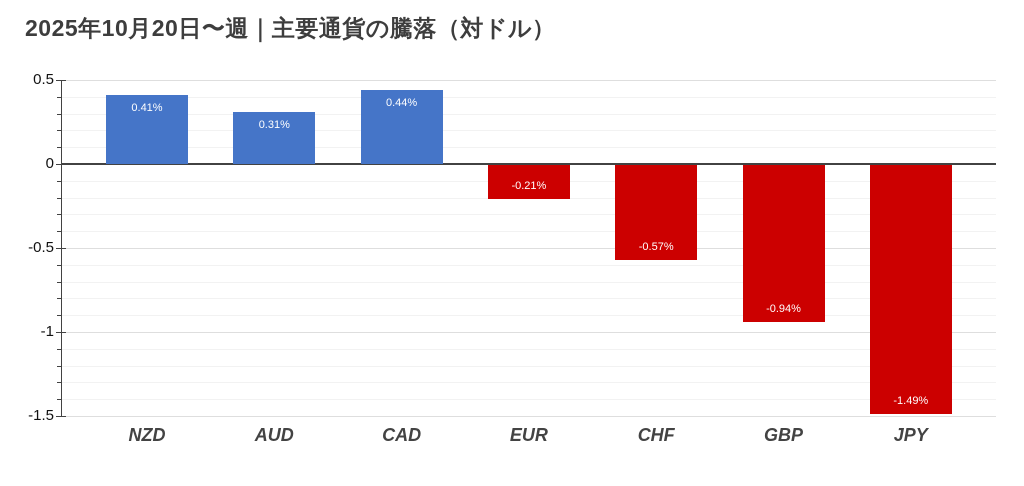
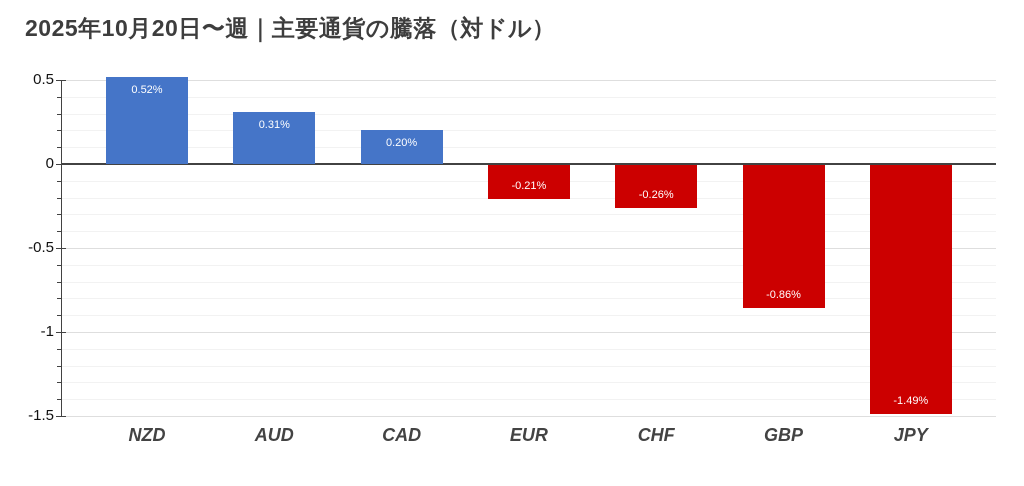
NZD: 0.41% -> 0.52%
CAD: 0.44% -> 0.20%
CHF: -0.57% -> -0.26%
GBP: -0.94% -> -0.86%
